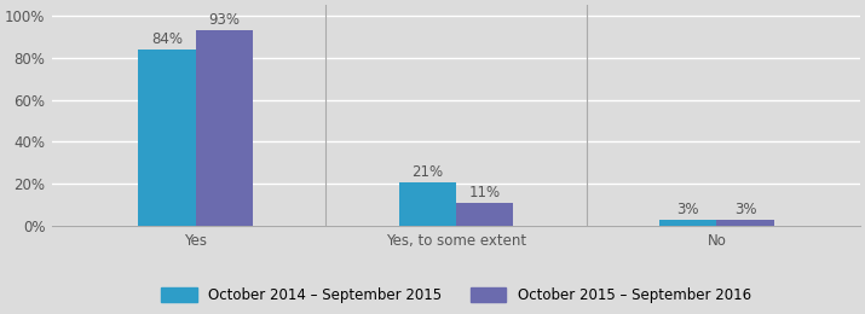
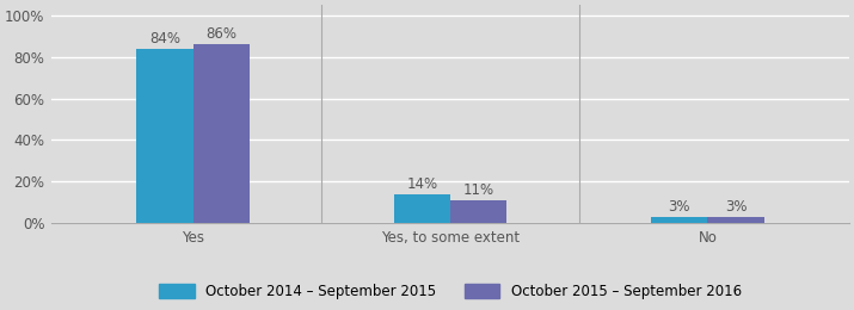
October 2015 – September 2016/Yes: 93% -> 86%
October 2014 – September 2015/Yes, to some extent: 21% -> 14%
